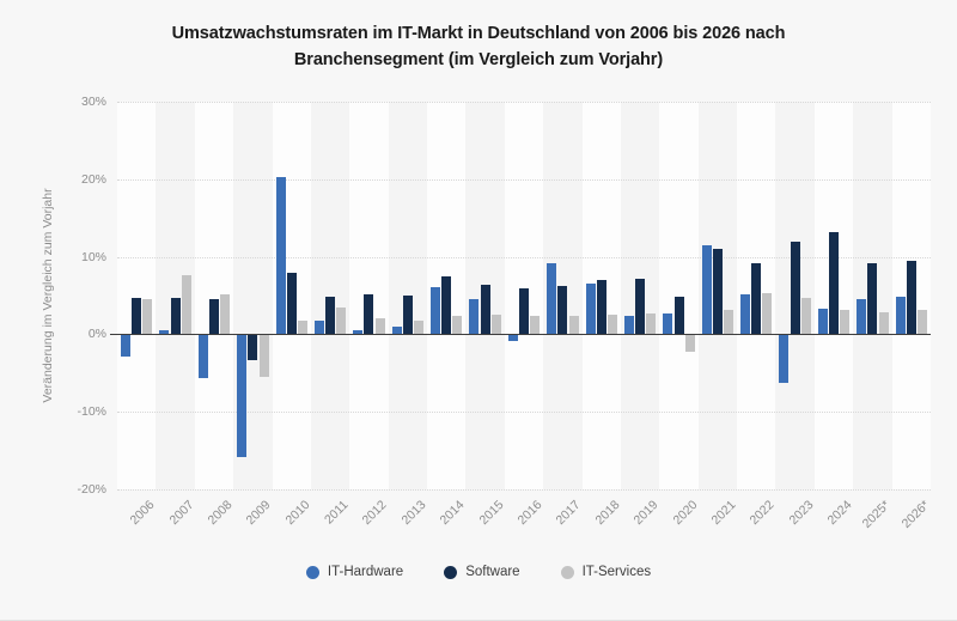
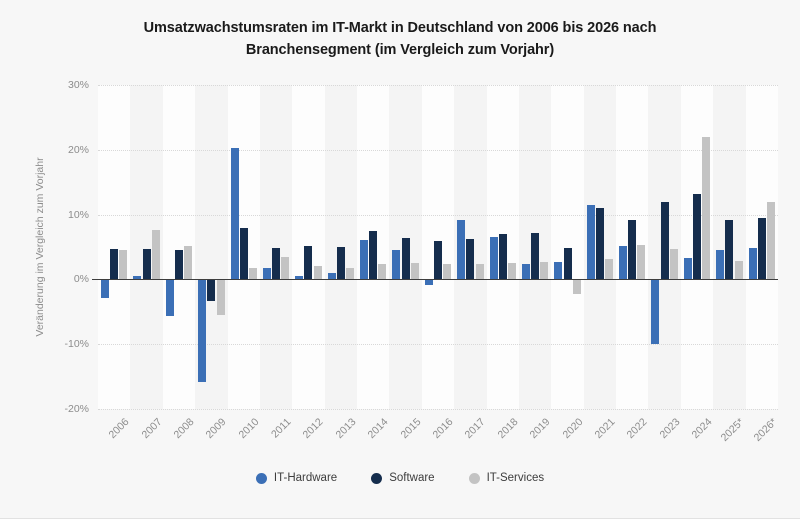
IT-Hardware/2023: -6% -> -10%
IT-Services/2024: 3% -> 22%
IT-Services/2026*: 3% -> 12%
